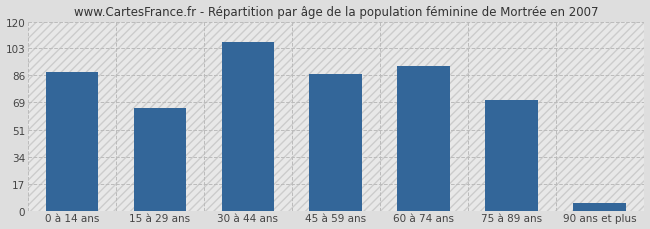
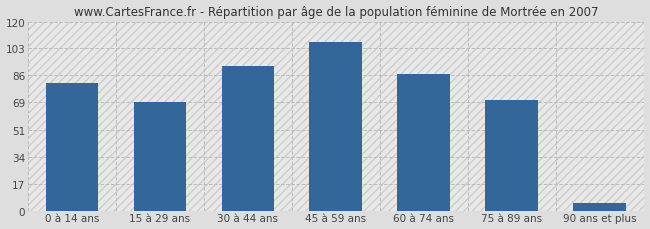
0 à 14 ans: 88 -> 81
15 à 29 ans: 65 -> 69
30 à 44 ans: 107 -> 92
45 à 59 ans: 87 -> 107
60 à 74 ans: 92 -> 87
